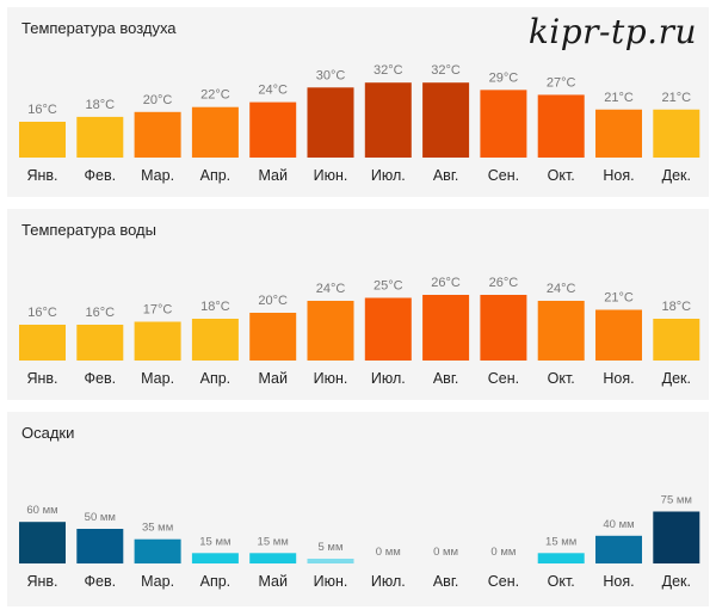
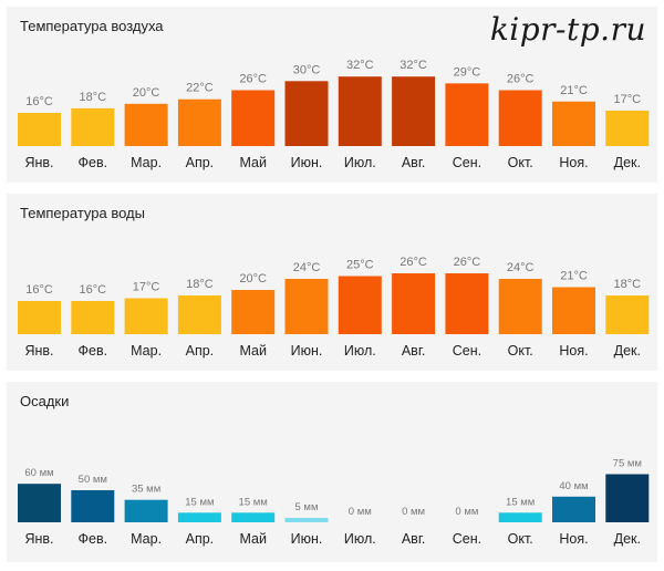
Температура воздуха/Май: 24°C -> 26°C
Температура воздуха/Окт.: 27°C -> 26°C
Температура воздуха/Дек.: 21°C -> 17°C
